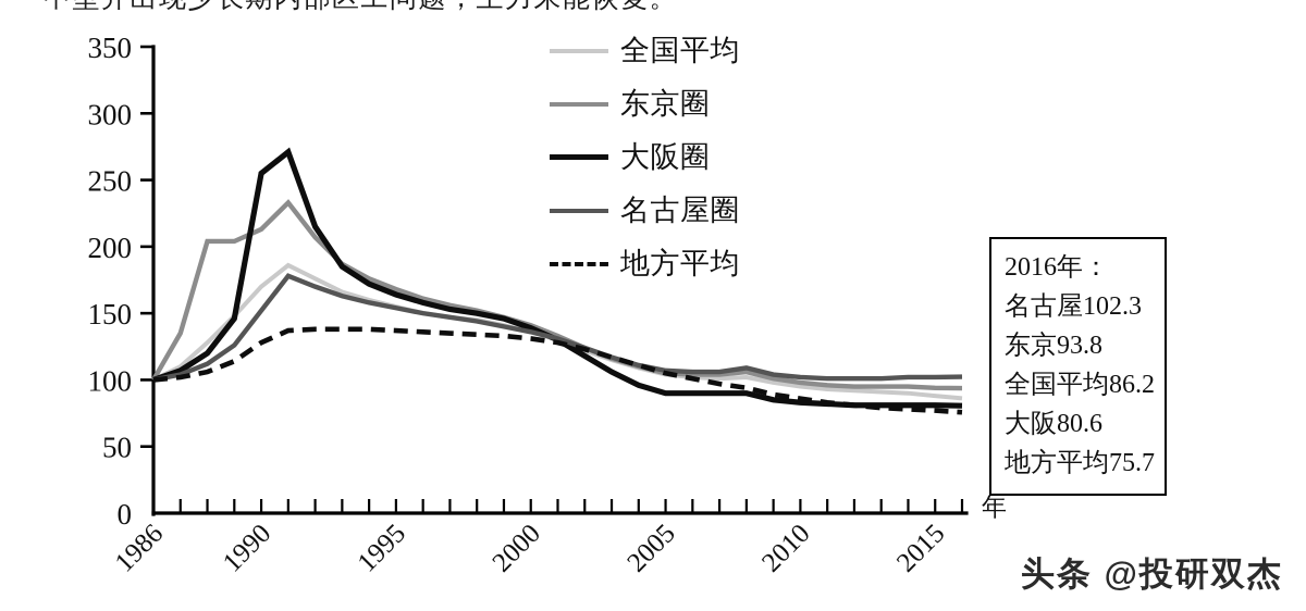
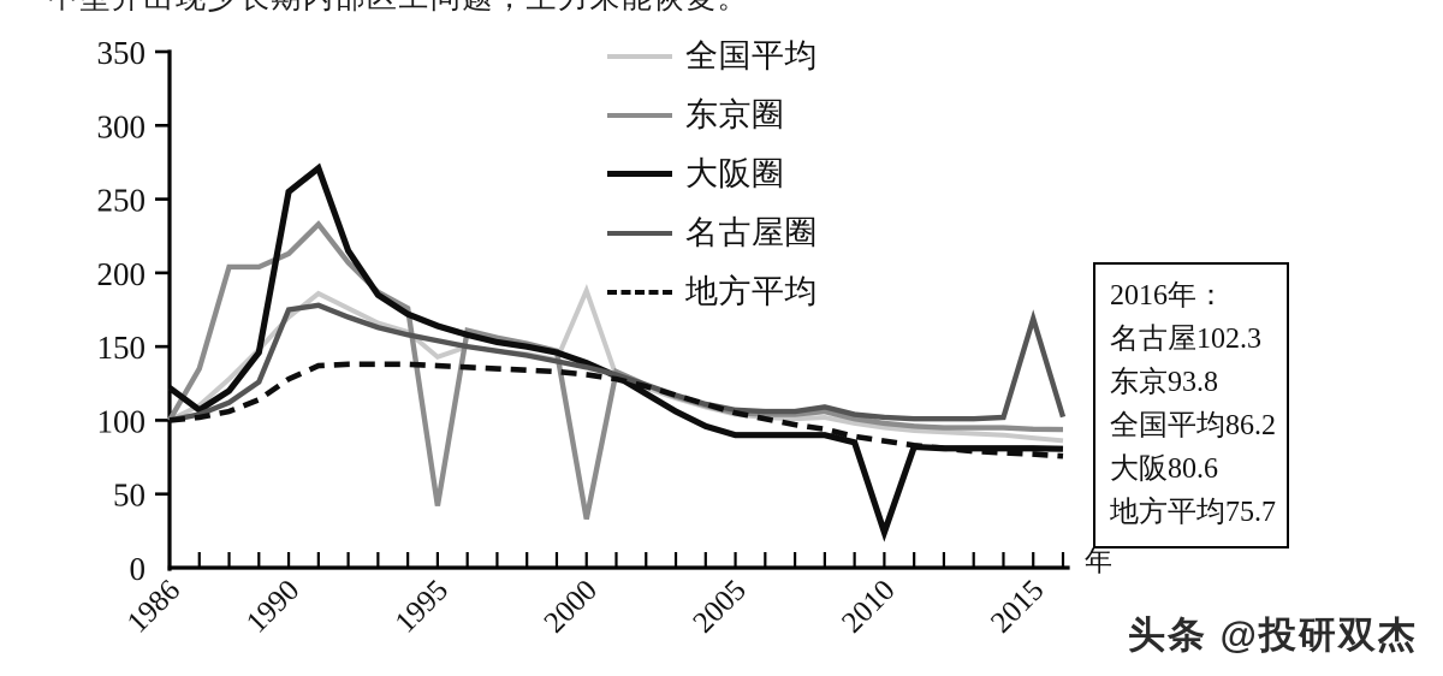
大阪圈/1986: 100 -> 122
名古屋圈/1990: 152 -> 175
全国平均/1995: 155 -> 143
东京圈/1995: 168 -> 42
全国平均/2000: 136 -> 188
东京圈/2000: 141 -> 33
大阪圈/2010: 83 -> 24
名古屋圈/2015: 102 -> 169
